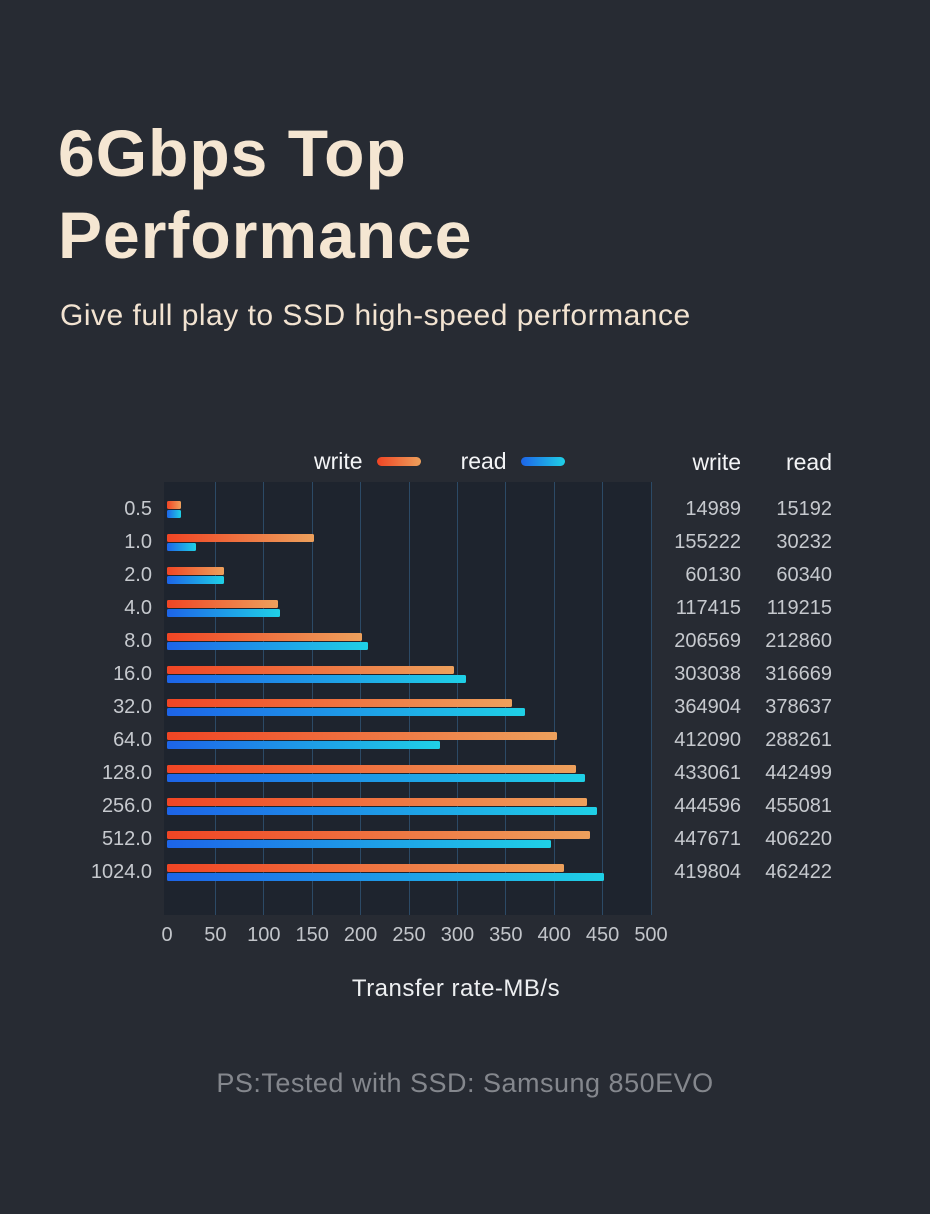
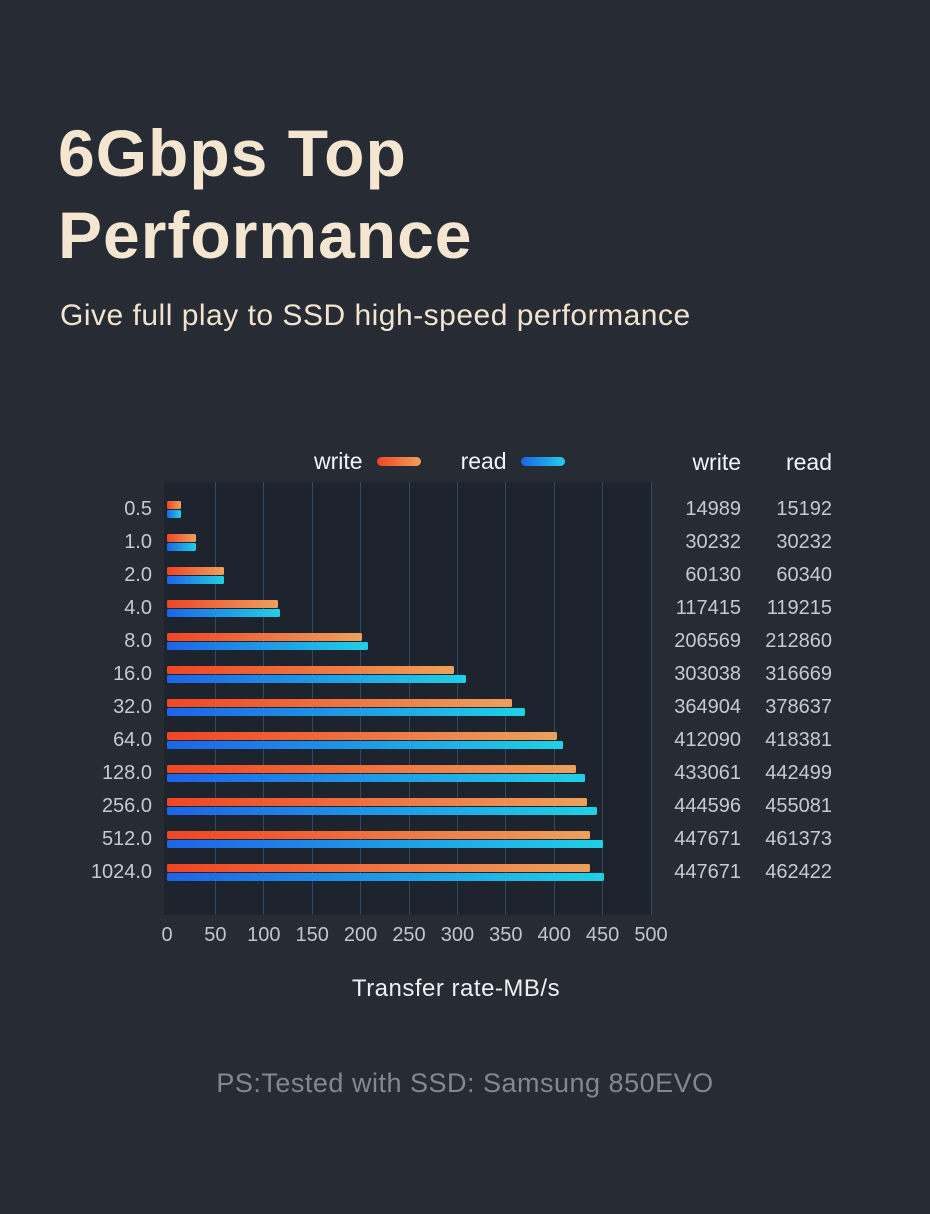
write/1.0: 155222 -> 30232
read/64.0: 288261 -> 418381
read/512.0: 406220 -> 461373
write/1024.0: 419804 -> 447671
